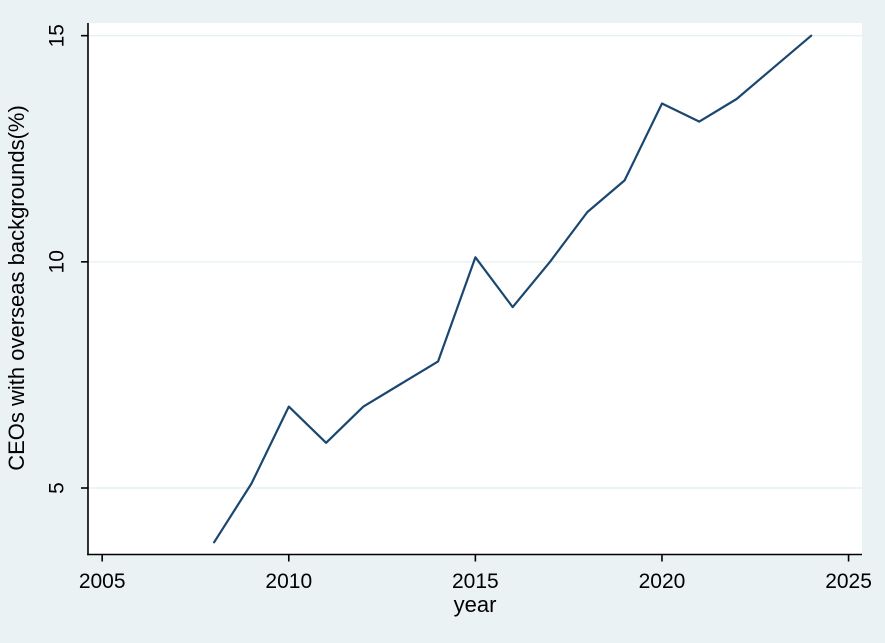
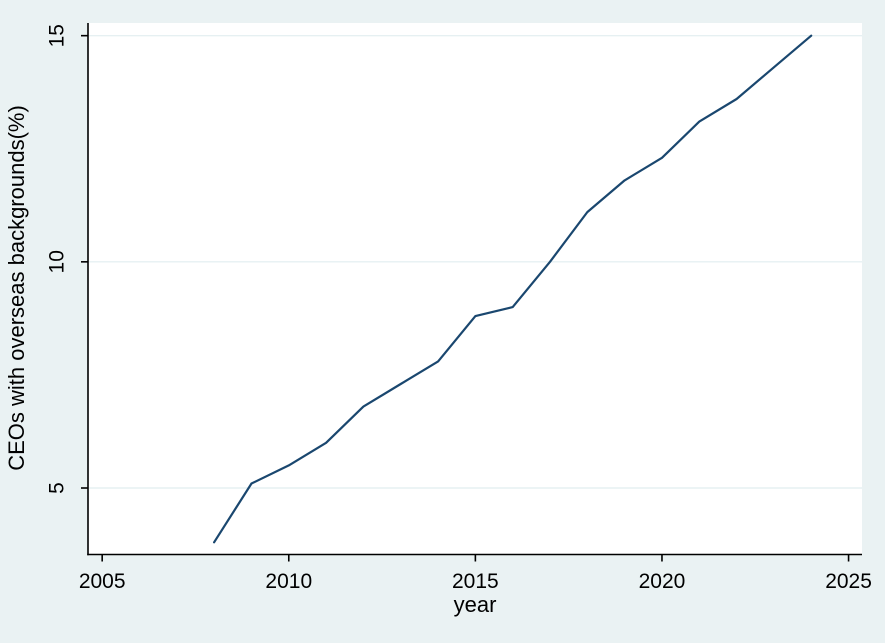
2010: 6.8 -> 5.5
2015: 10.1 -> 8.8
2020: 13.5 -> 12.3
